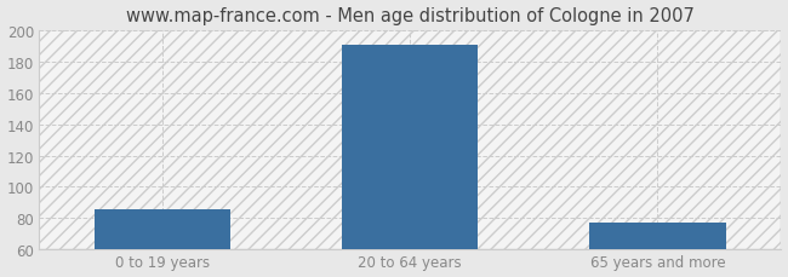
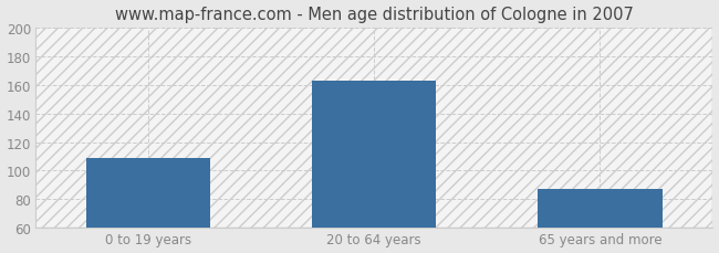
0 to 19 years: 86 -> 109
20 to 64 years: 191 -> 163
65 years and more: 77 -> 87
